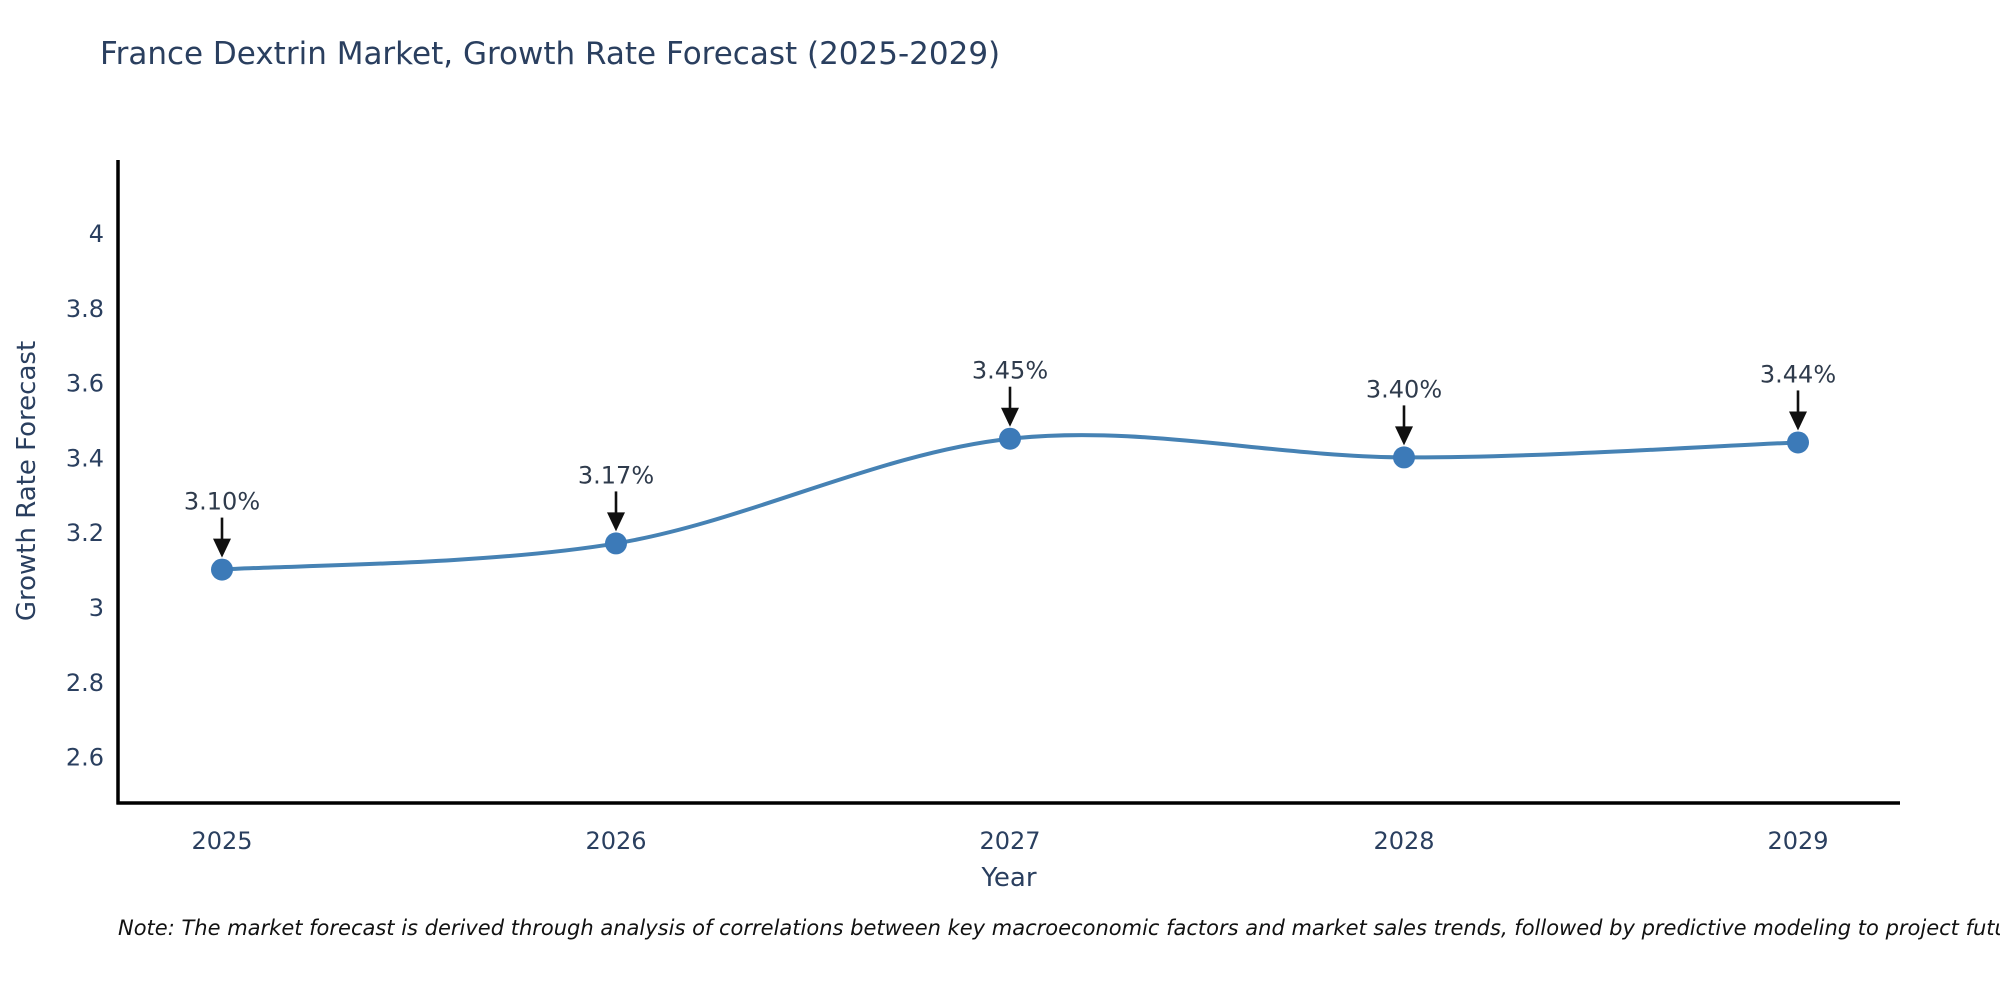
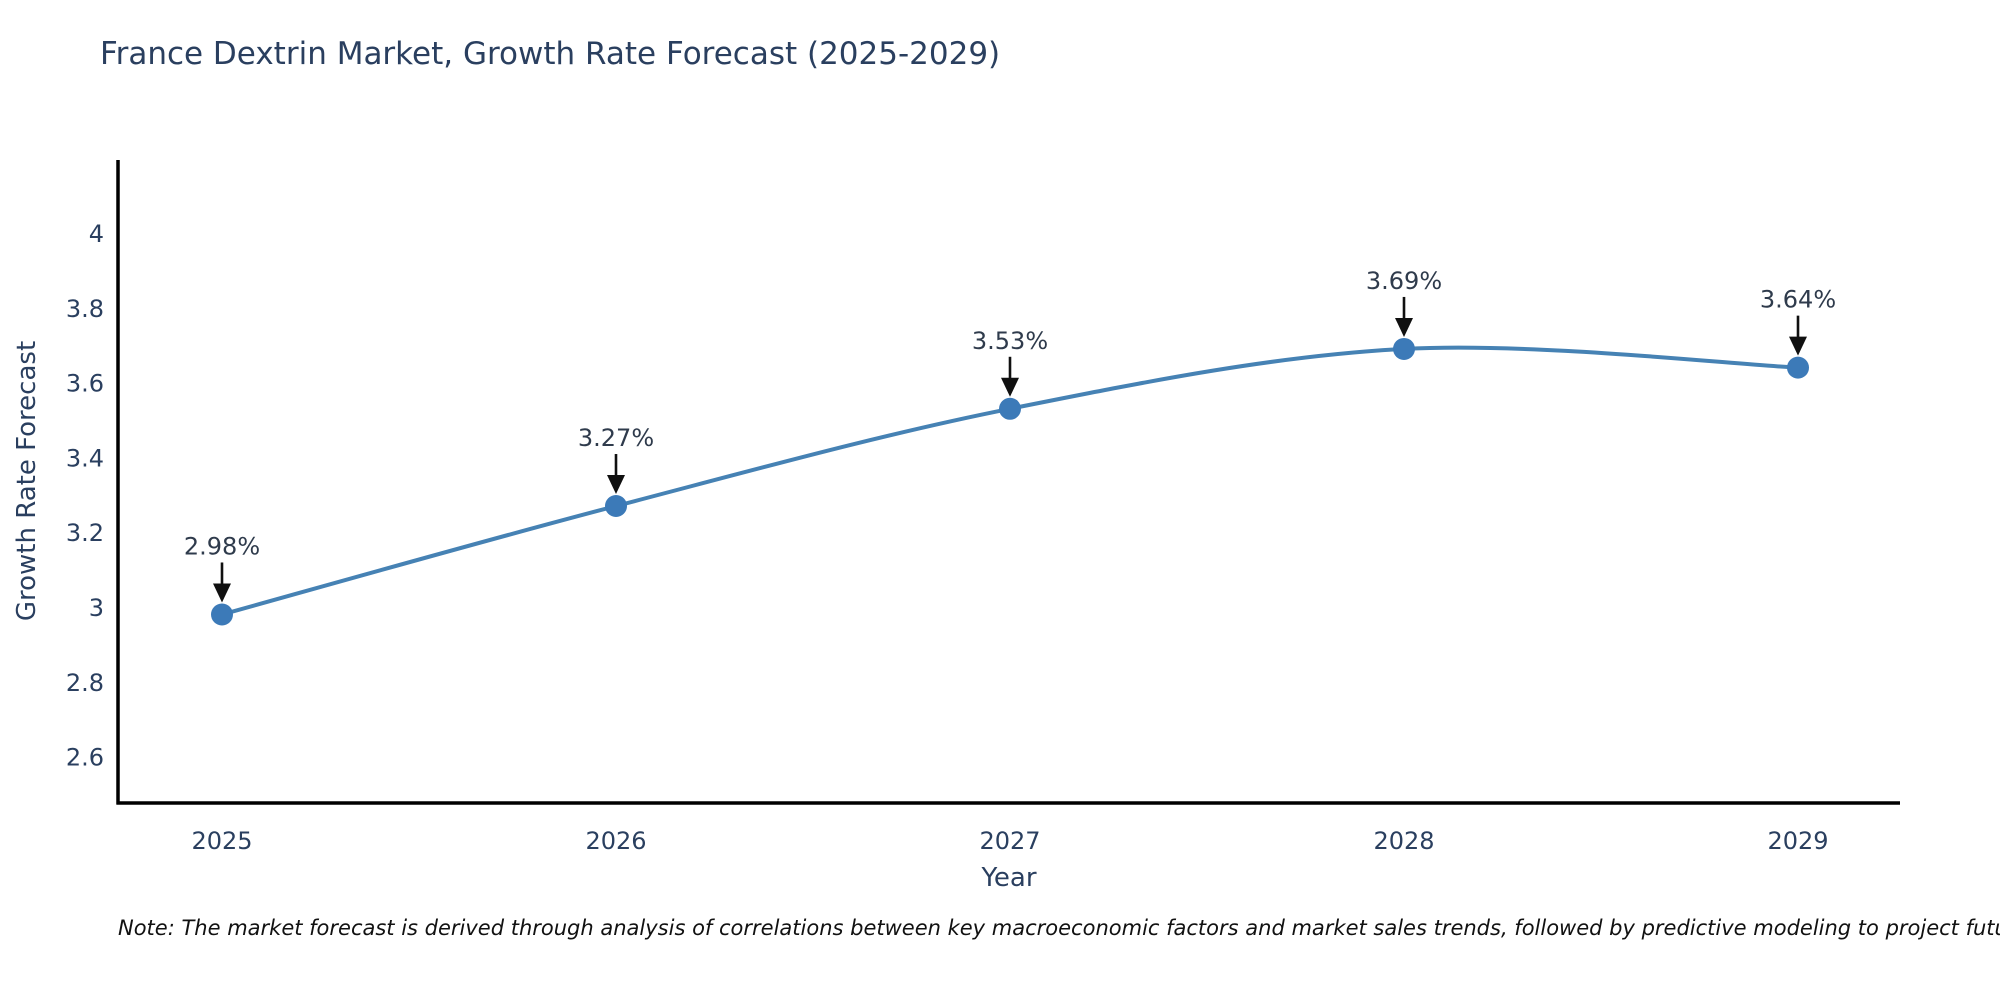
2025: 3.10% -> 2.98%
2026: 3.17% -> 3.27%
2027: 3.45% -> 3.53%
2028: 3.40% -> 3.69%
2029: 3.44% -> 3.64%
